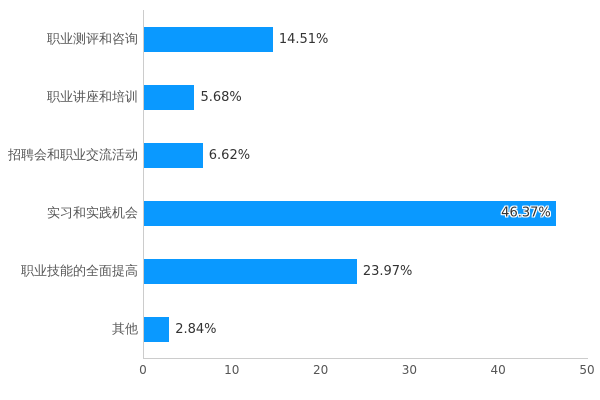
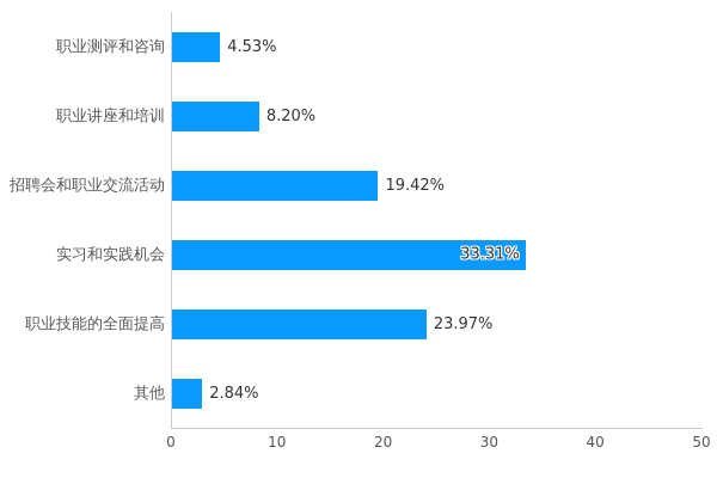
职业测评和咨询: 14.51% -> 4.53%
职业讲座和培训: 5.68% -> 8.20%
招聘会和职业交流活动: 6.62% -> 19.42%
实习和实践机会: 46.37% -> 33.31%
